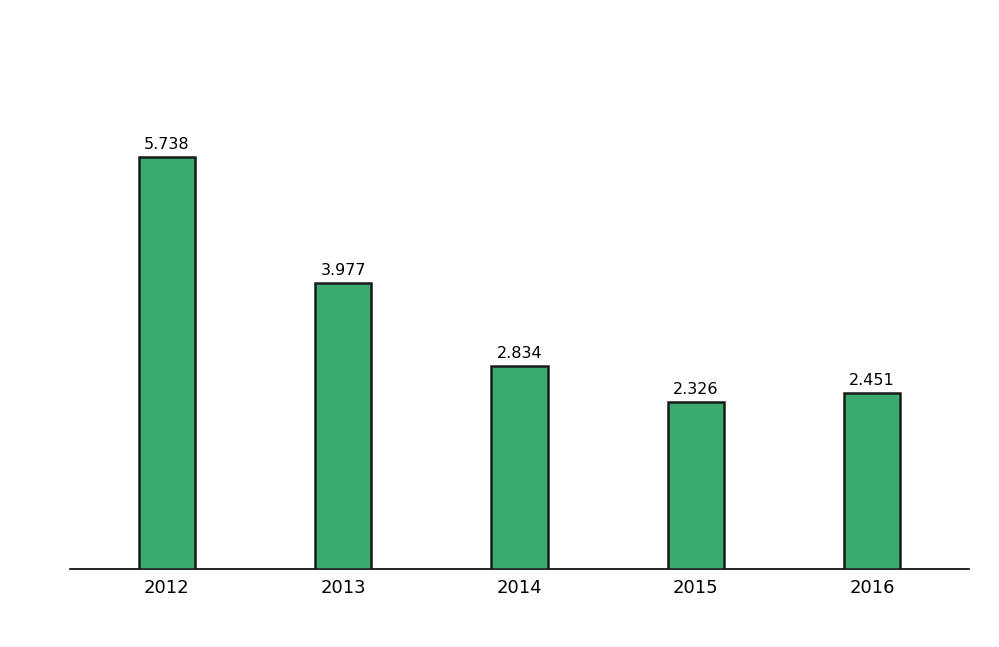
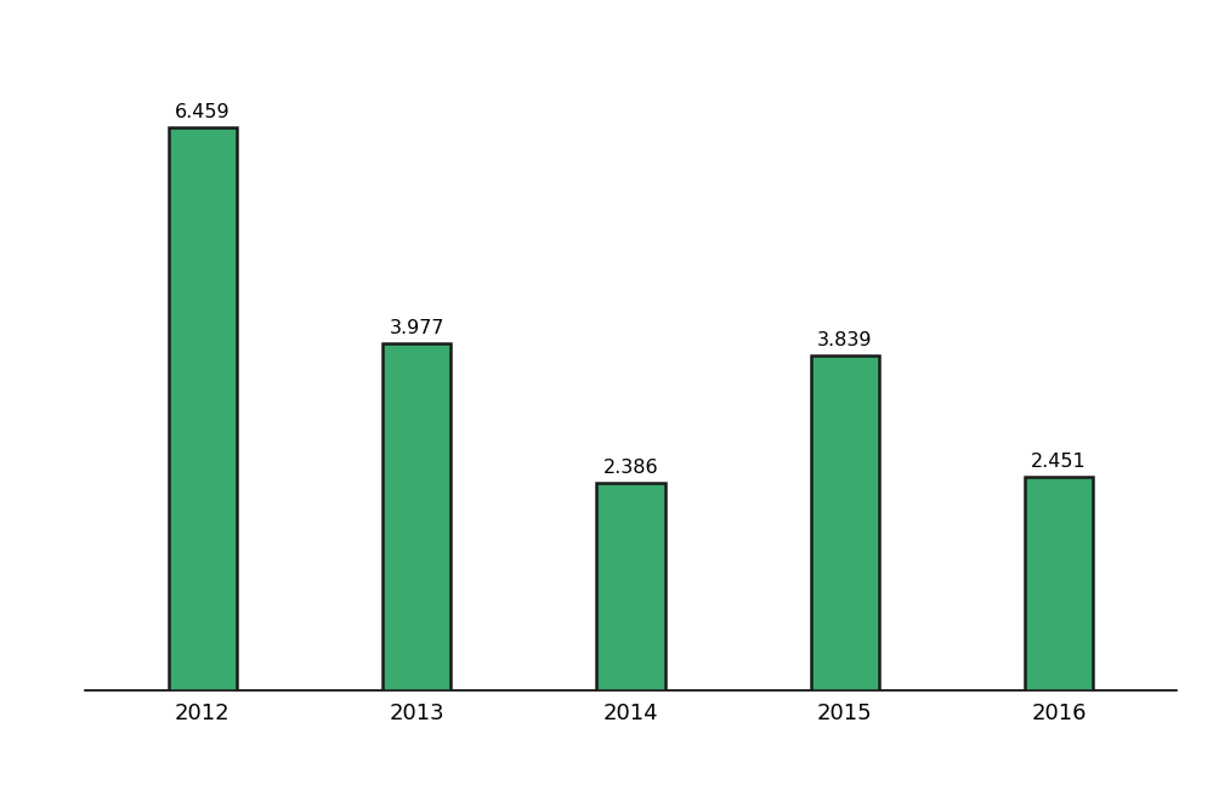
2012: 5.738 -> 6.459
2014: 2.834 -> 2.386
2015: 2.326 -> 3.839
